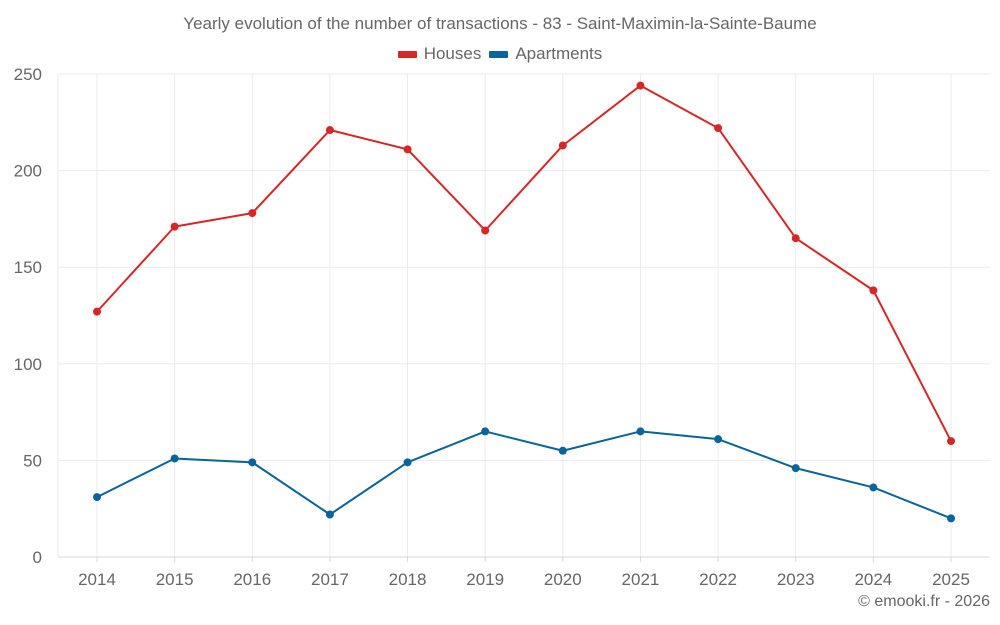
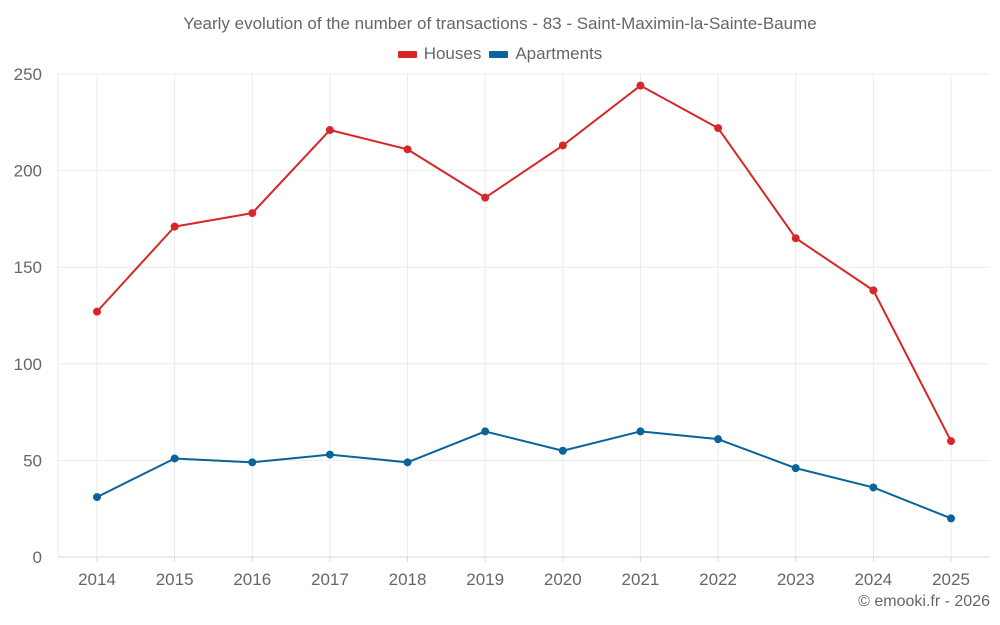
Apartments/2017: 22 -> 53
Houses/2019: 169 -> 186
